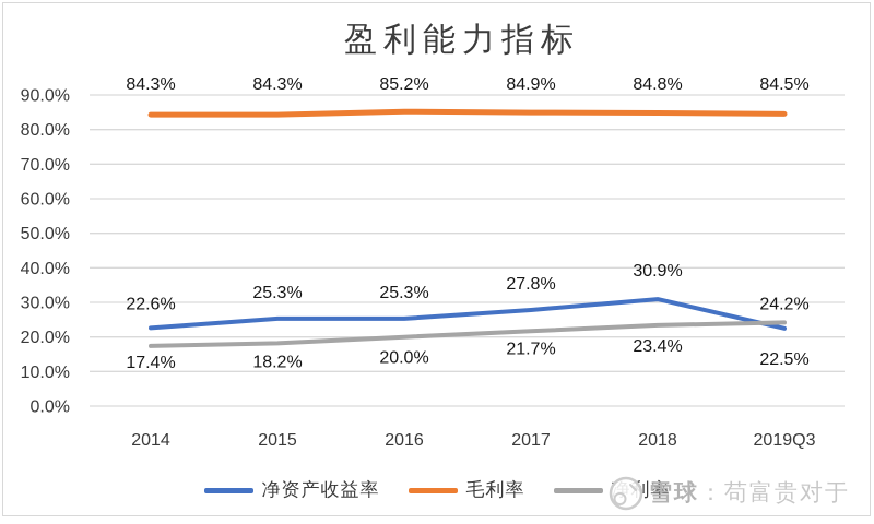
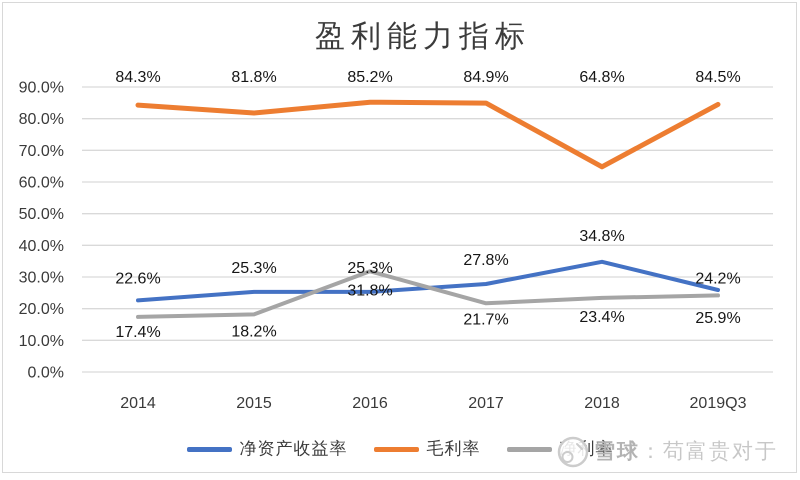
毛利率/2015: 84.3% -> 81.8%
净利率/2016: 20.0% -> 31.8%
净资产收益率/2018: 30.9% -> 34.8%
毛利率/2018: 84.8% -> 64.8%
净资产收益率/2019Q3: 22.5% -> 25.9%
